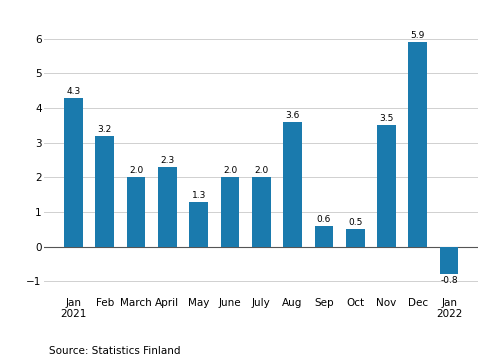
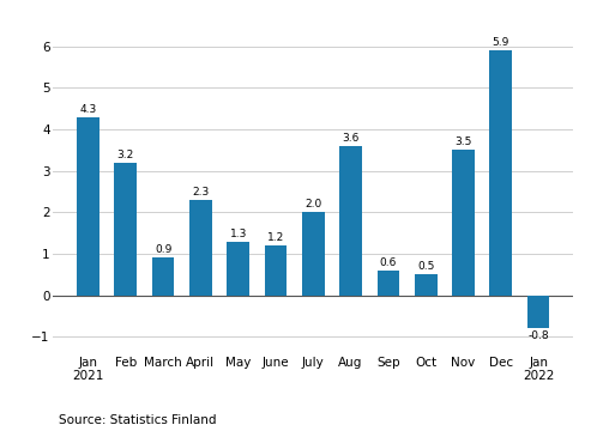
March: 2.0 -> 0.9
June: 2.0 -> 1.2
